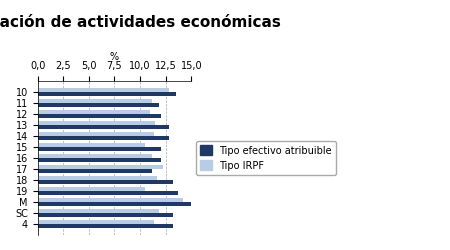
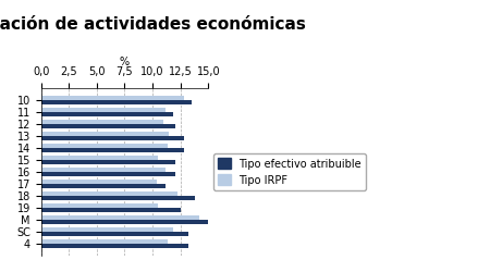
Tipo IRPF/17: 12,2 -> 10,4
Tipo IRPF/18: 11,7 -> 12,2
Tipo efectivo atribuible/18: 13,2 -> 13,8
Tipo efectivo atribuible/19: 13,7 -> 12,5
